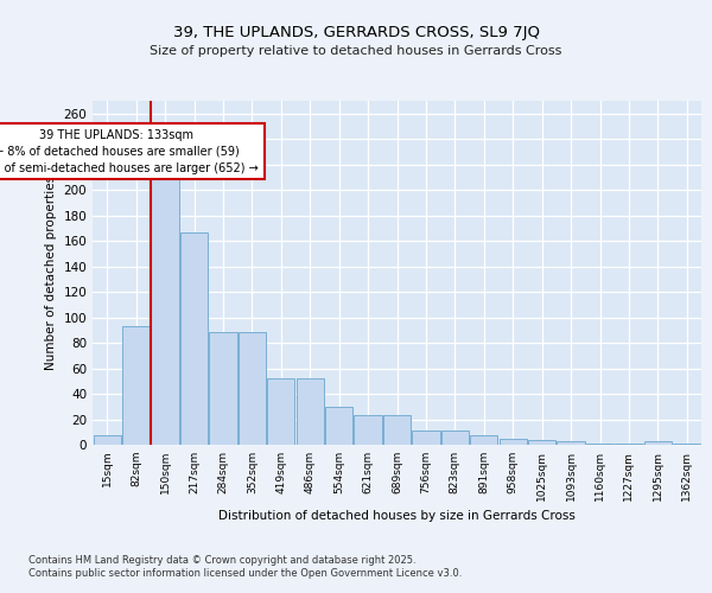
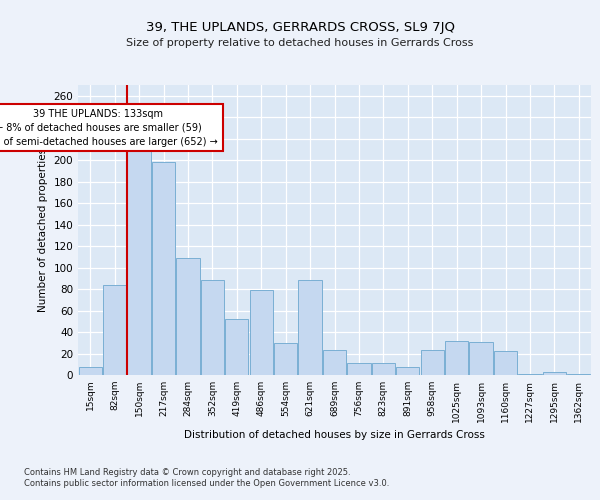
82sqm: 93 -> 84
217sqm: 167 -> 198
284sqm: 88 -> 109
486sqm: 52 -> 79
621sqm: 23 -> 88
958sqm: 5 -> 23
1025sqm: 4 -> 32
1093sqm: 3 -> 31
1160sqm: 1 -> 22
